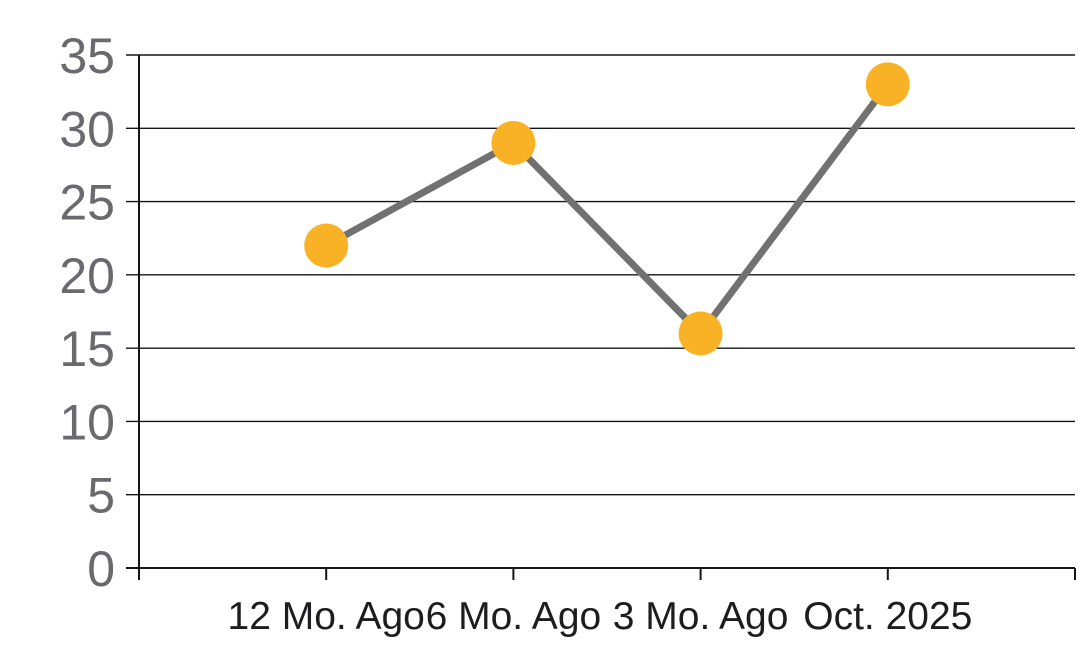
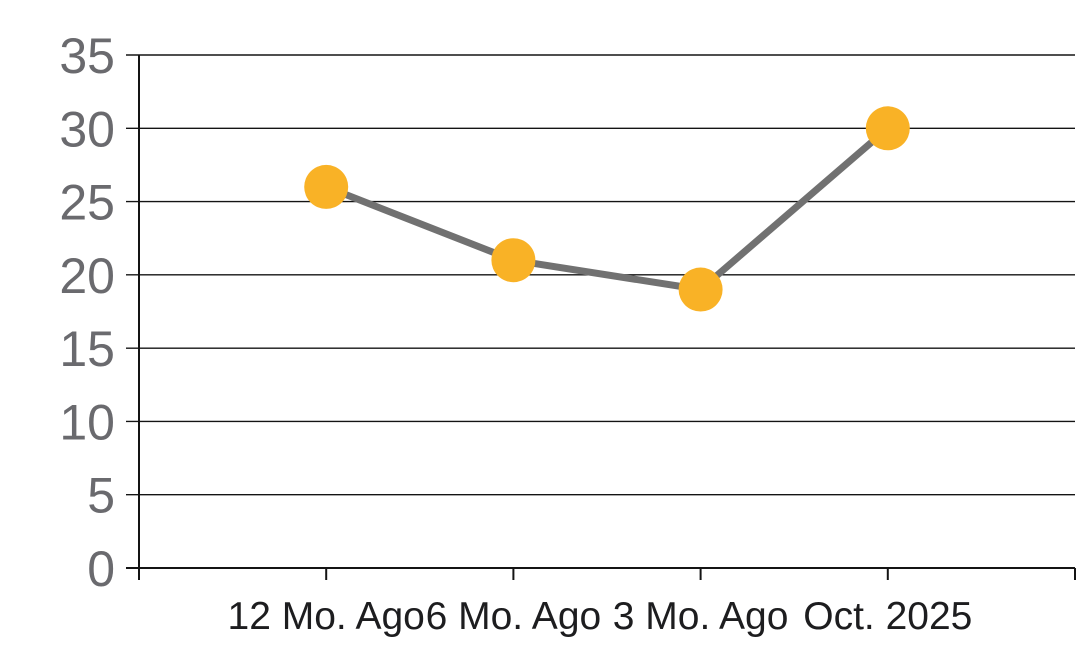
12 Mo. Ago: 22 -> 26
6 Mo. Ago: 29 -> 21
3 Mo. Ago: 16 -> 19
Oct. 2025: 33 -> 30
